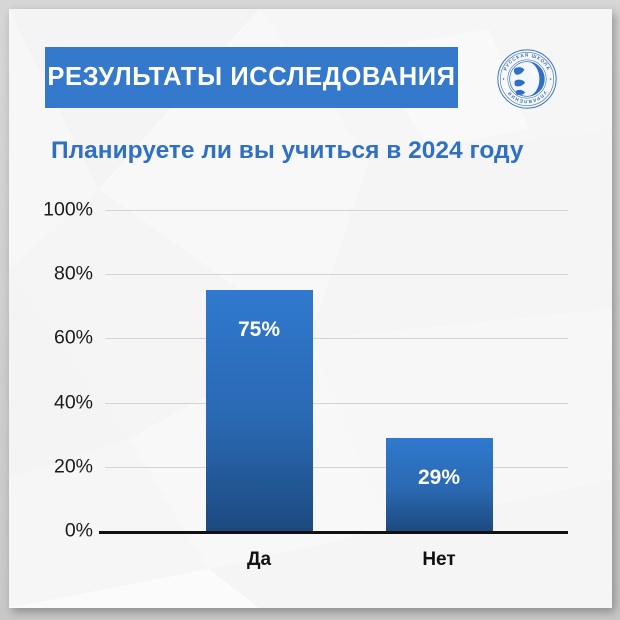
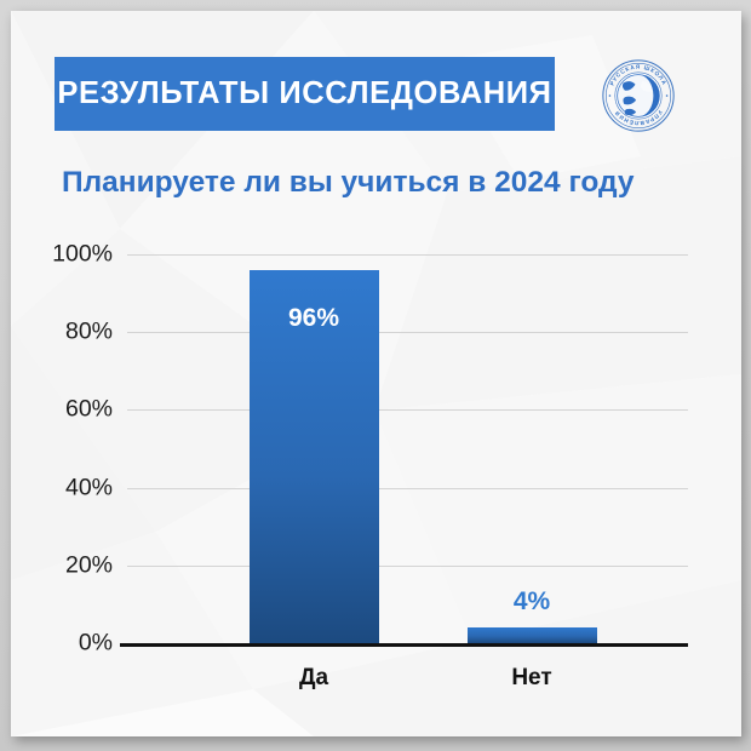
Да: 75% -> 96%
Нет: 29% -> 4%
